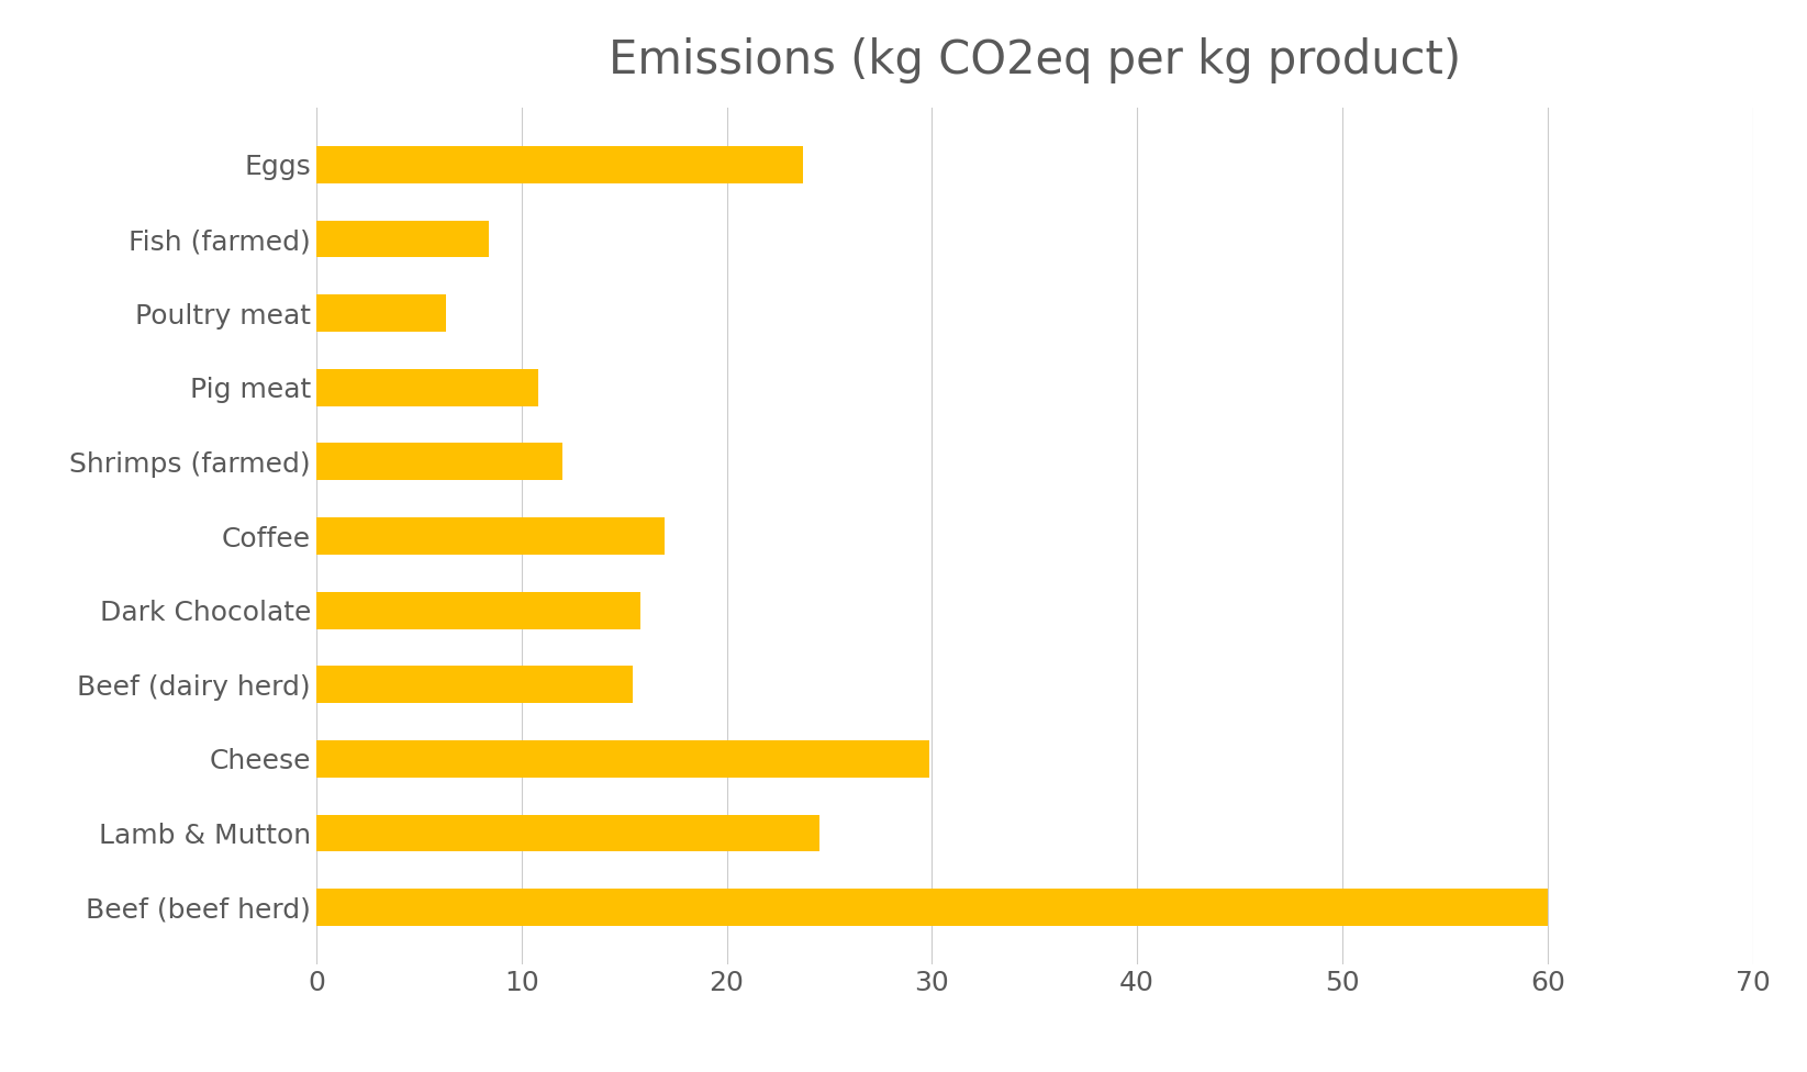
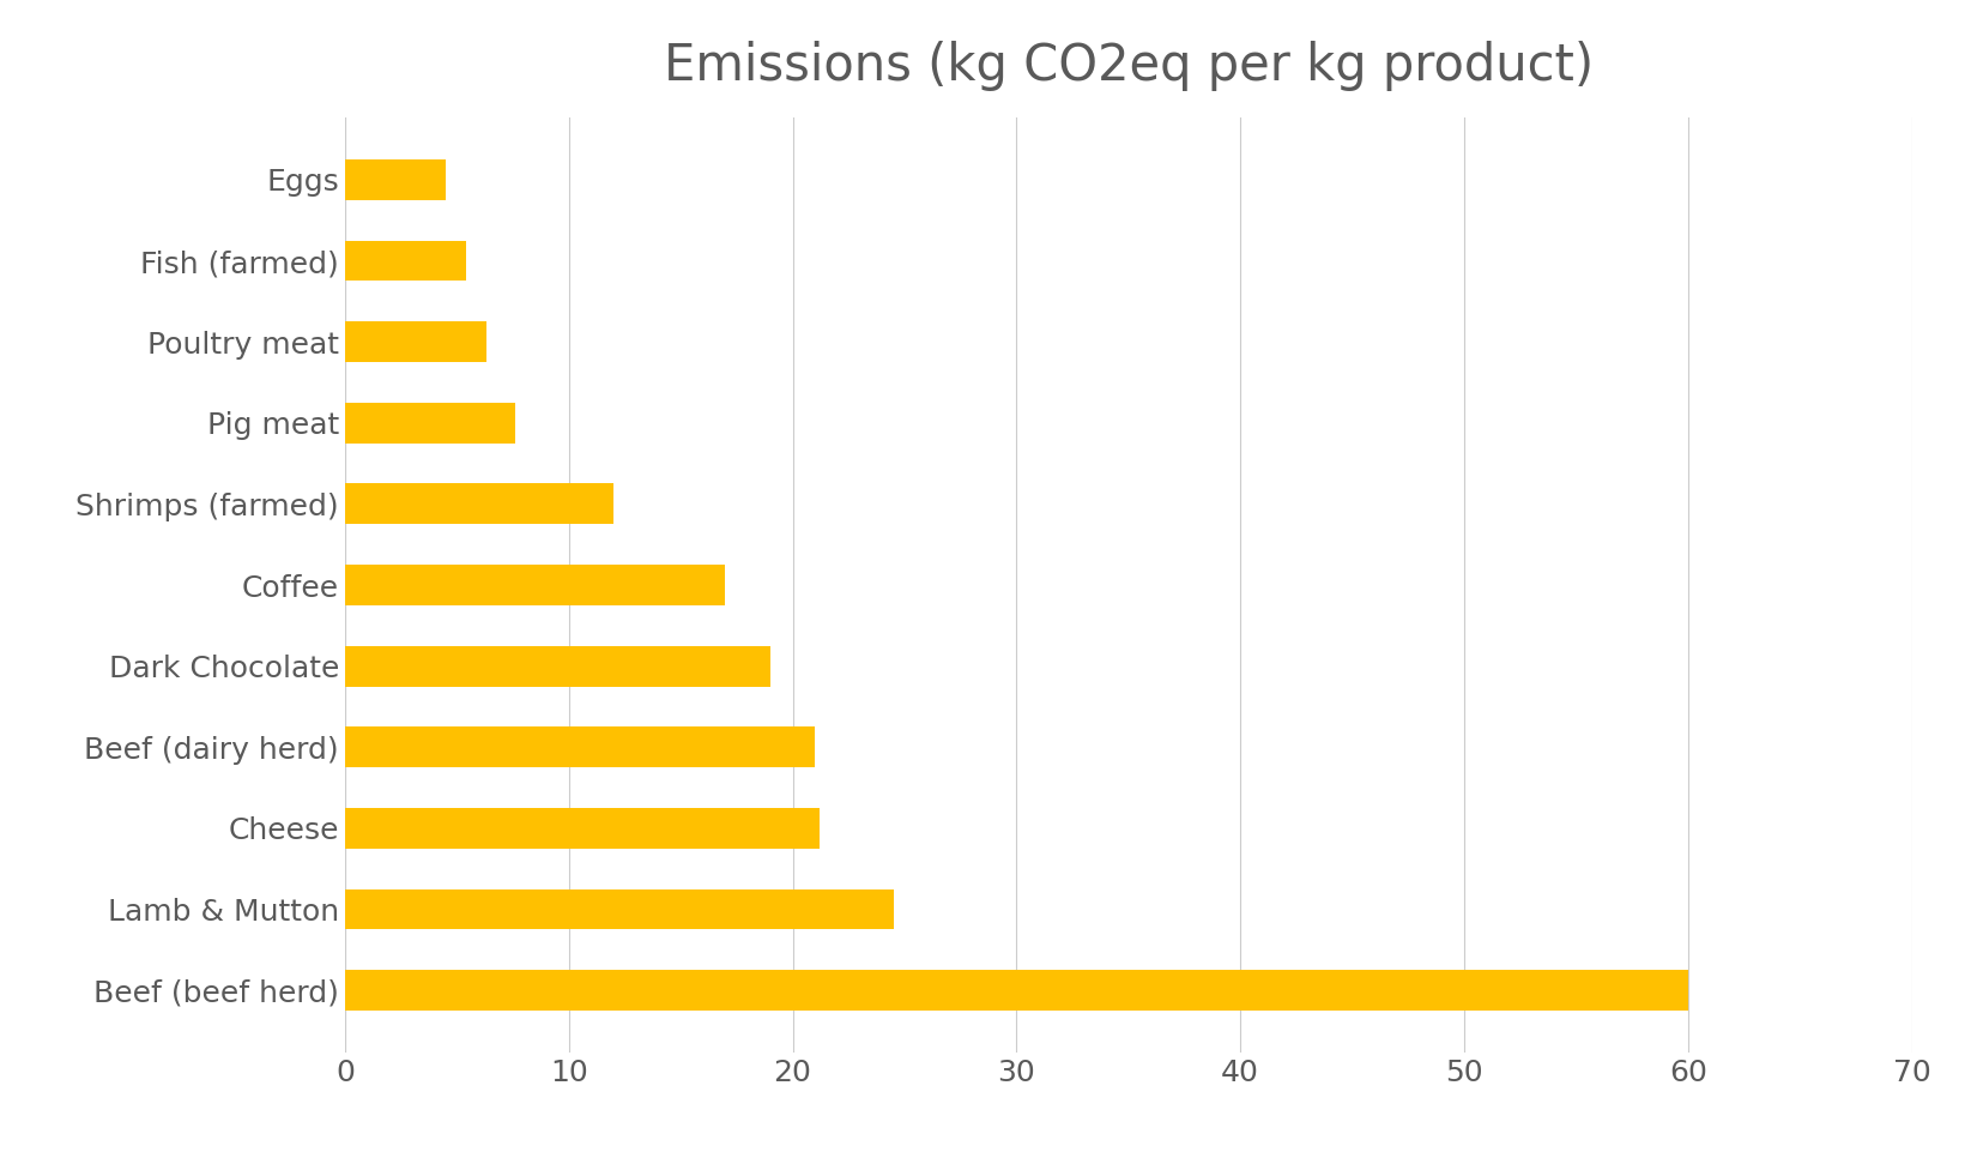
Eggs: 23.7 -> 4.5
Fish (farmed): 8.4 -> 5.4
Pig meat: 10.8 -> 7.6
Dark Chocolate: 15.8 -> 19.0
Beef (dairy herd): 15.4 -> 21.0
Cheese: 29.9 -> 21.2
